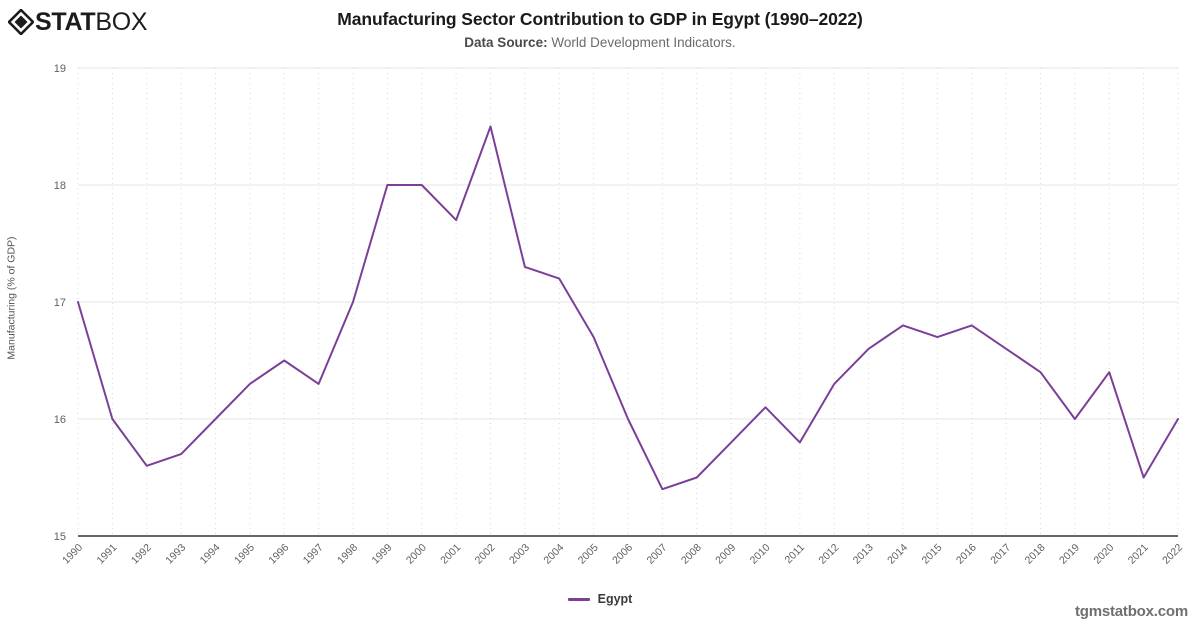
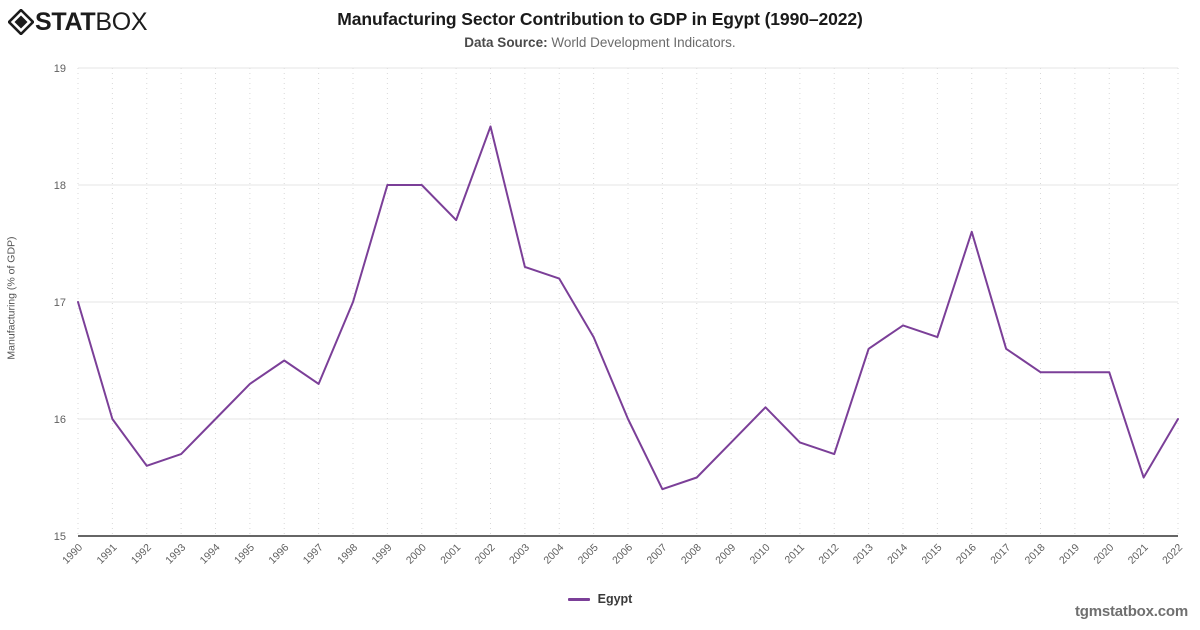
2012: 16.3 -> 15.7
2016: 16.8 -> 17.6
2019: 16.0 -> 16.4
